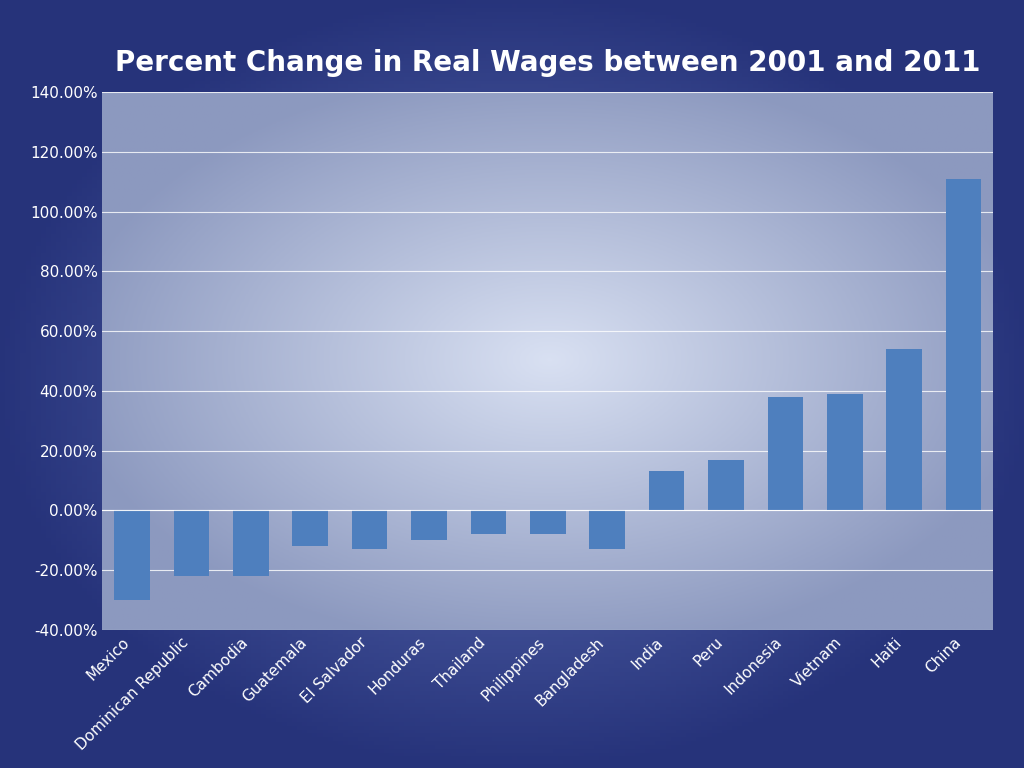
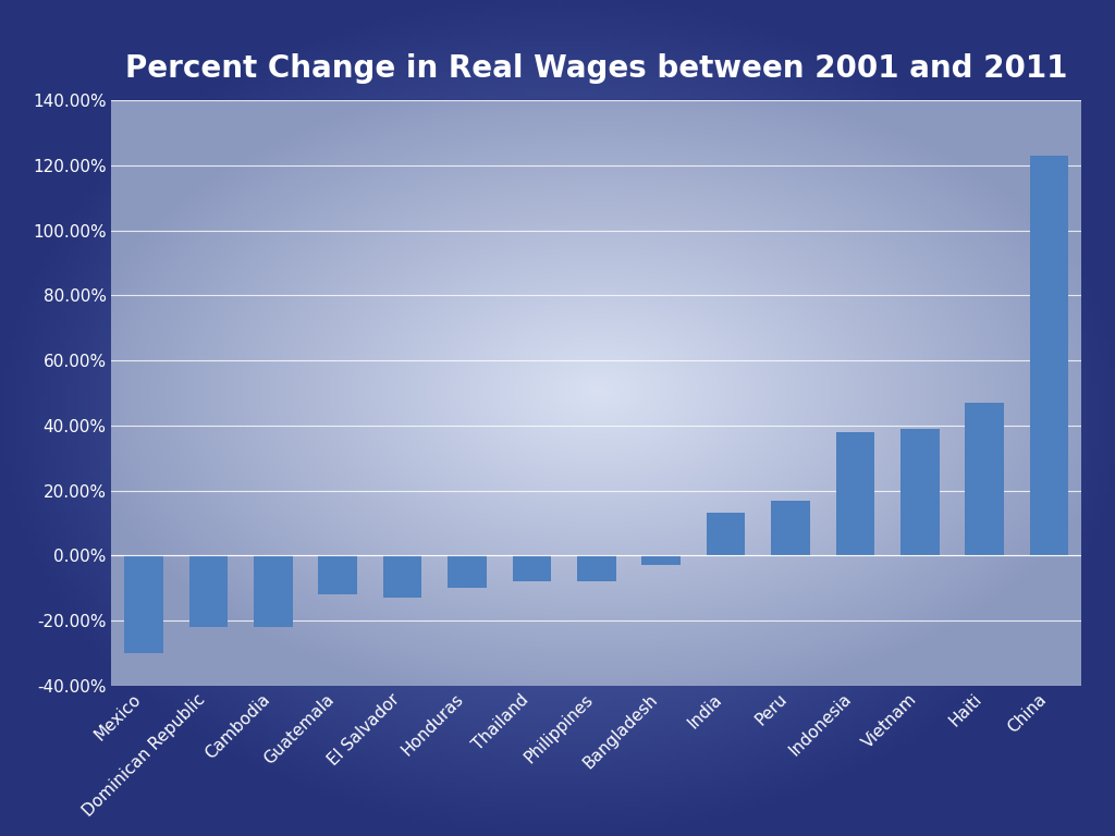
Bangladesh: -13% -> -3%
Haiti: 54% -> 47%
China: 111% -> 123%
